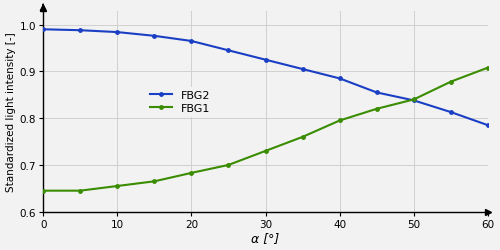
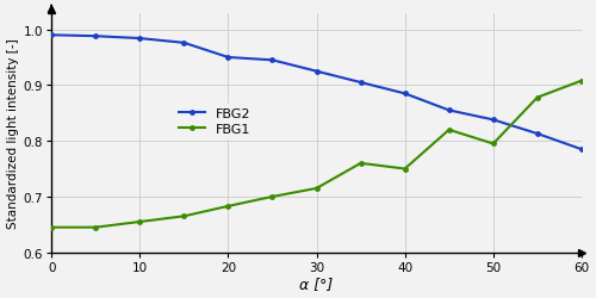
FBG2/20: 0.965 -> 0.950
FBG1/30: 0.730 -> 0.715
FBG1/40: 0.795 -> 0.750
FBG1/50: 0.840 -> 0.795
